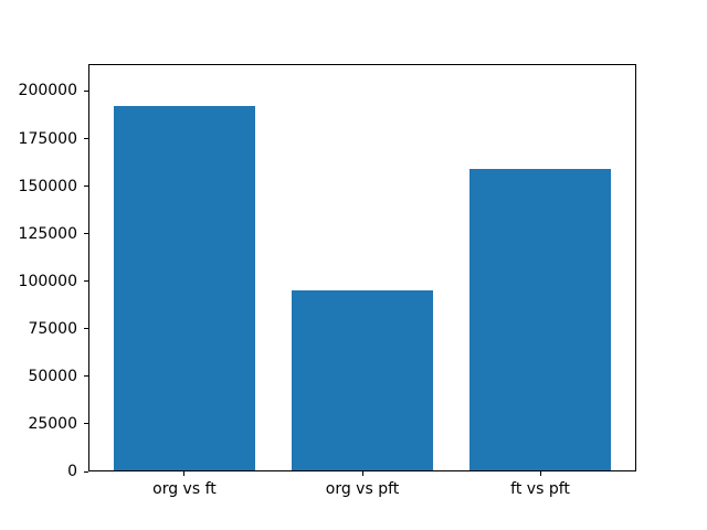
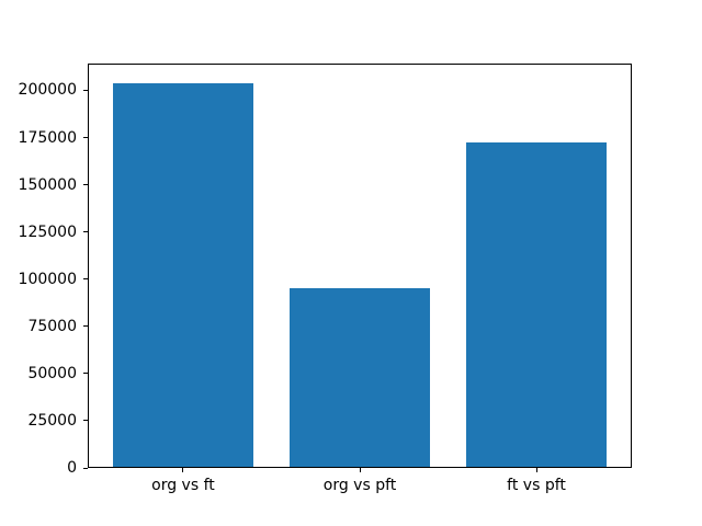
org vs ft: 192000 -> 204000
ft vs pft: 159000 -> 172000
